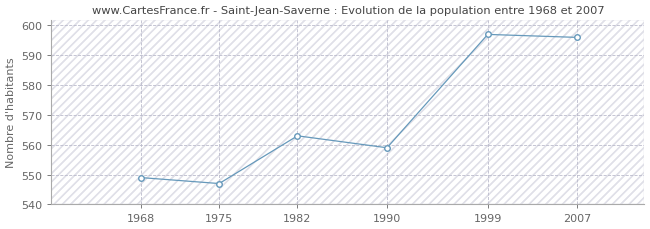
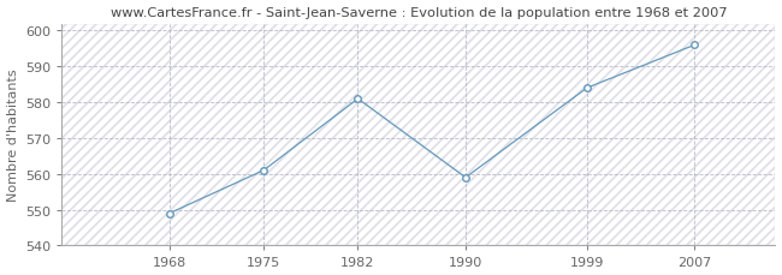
1975: 547 -> 561
1982: 563 -> 581
1999: 597 -> 584
